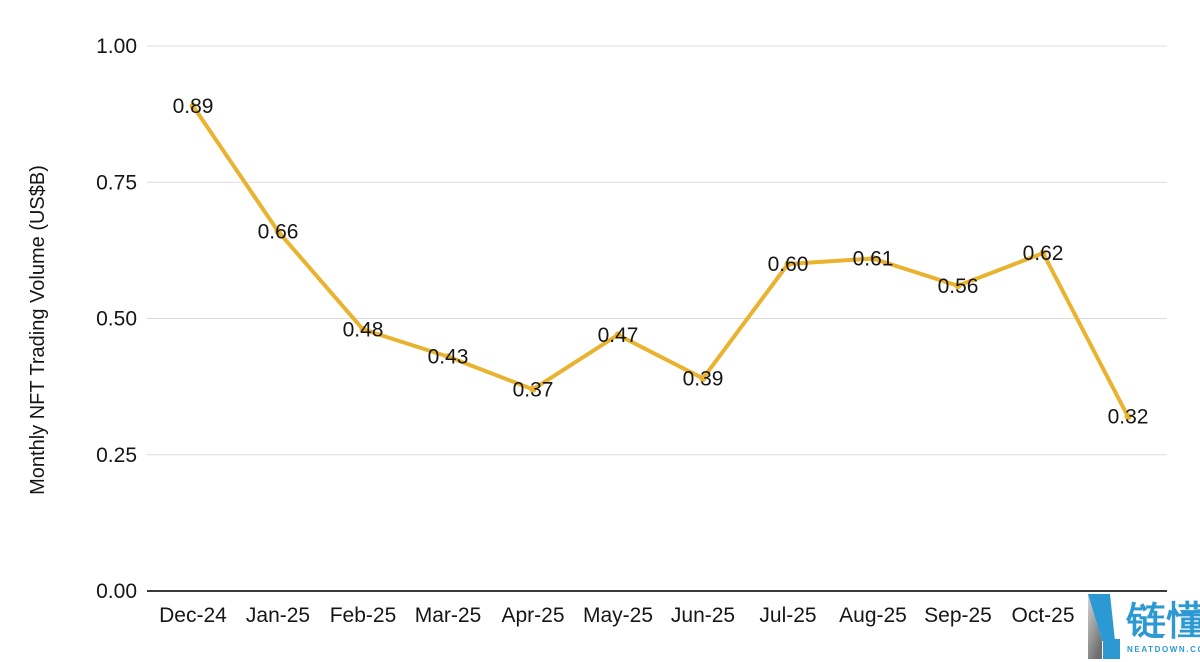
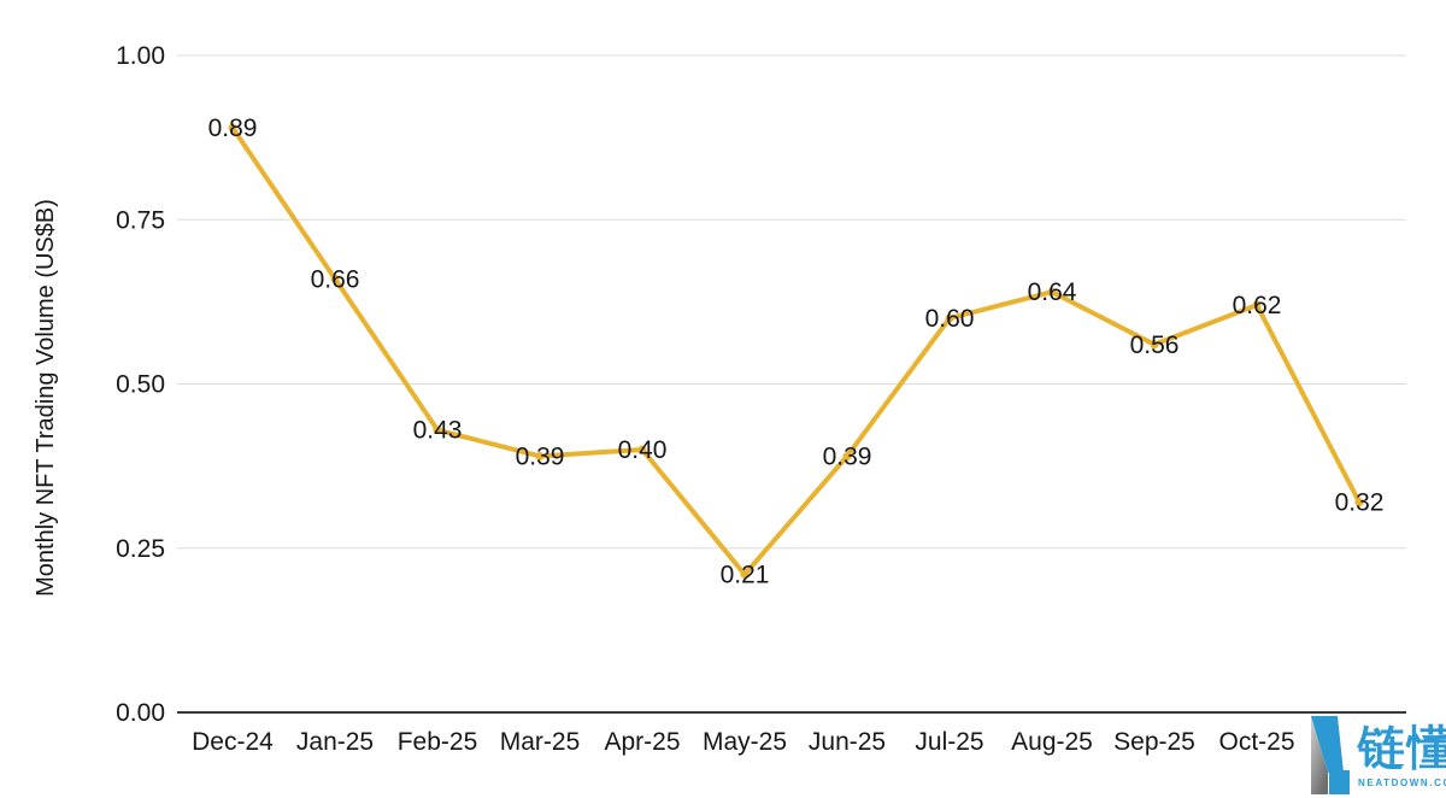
Feb-25: 0.48 -> 0.43
Mar-25: 0.43 -> 0.39
Apr-25: 0.37 -> 0.40
May-25: 0.47 -> 0.21
Aug-25: 0.61 -> 0.64
